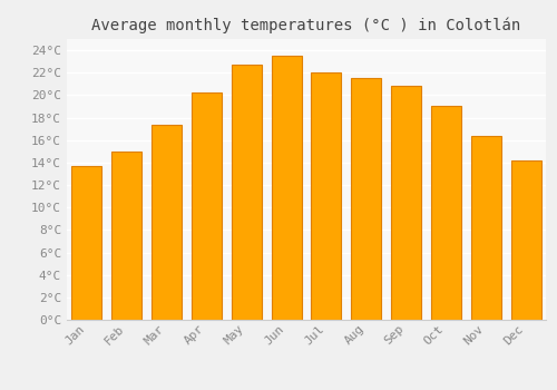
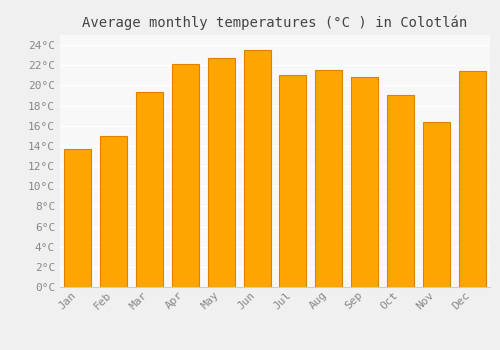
Mar: 17.4°C -> 19.3°C
Apr: 20.2°C -> 22.1°C
Jul: 22.0°C -> 21.0°C
Dec: 14.2°C -> 21.4°C
